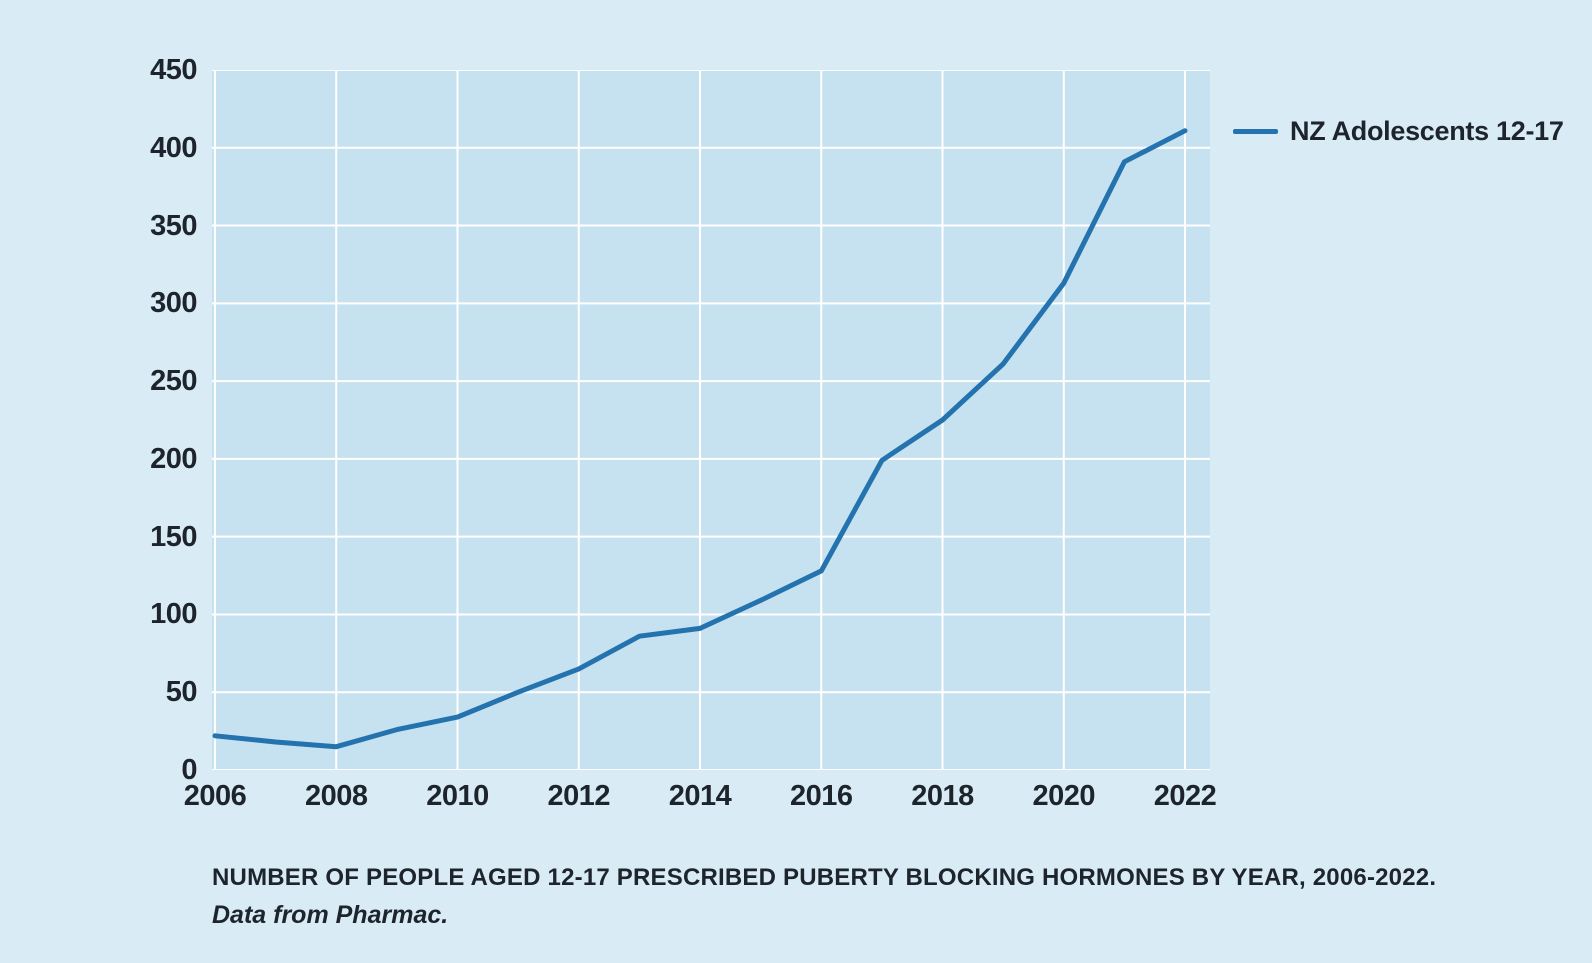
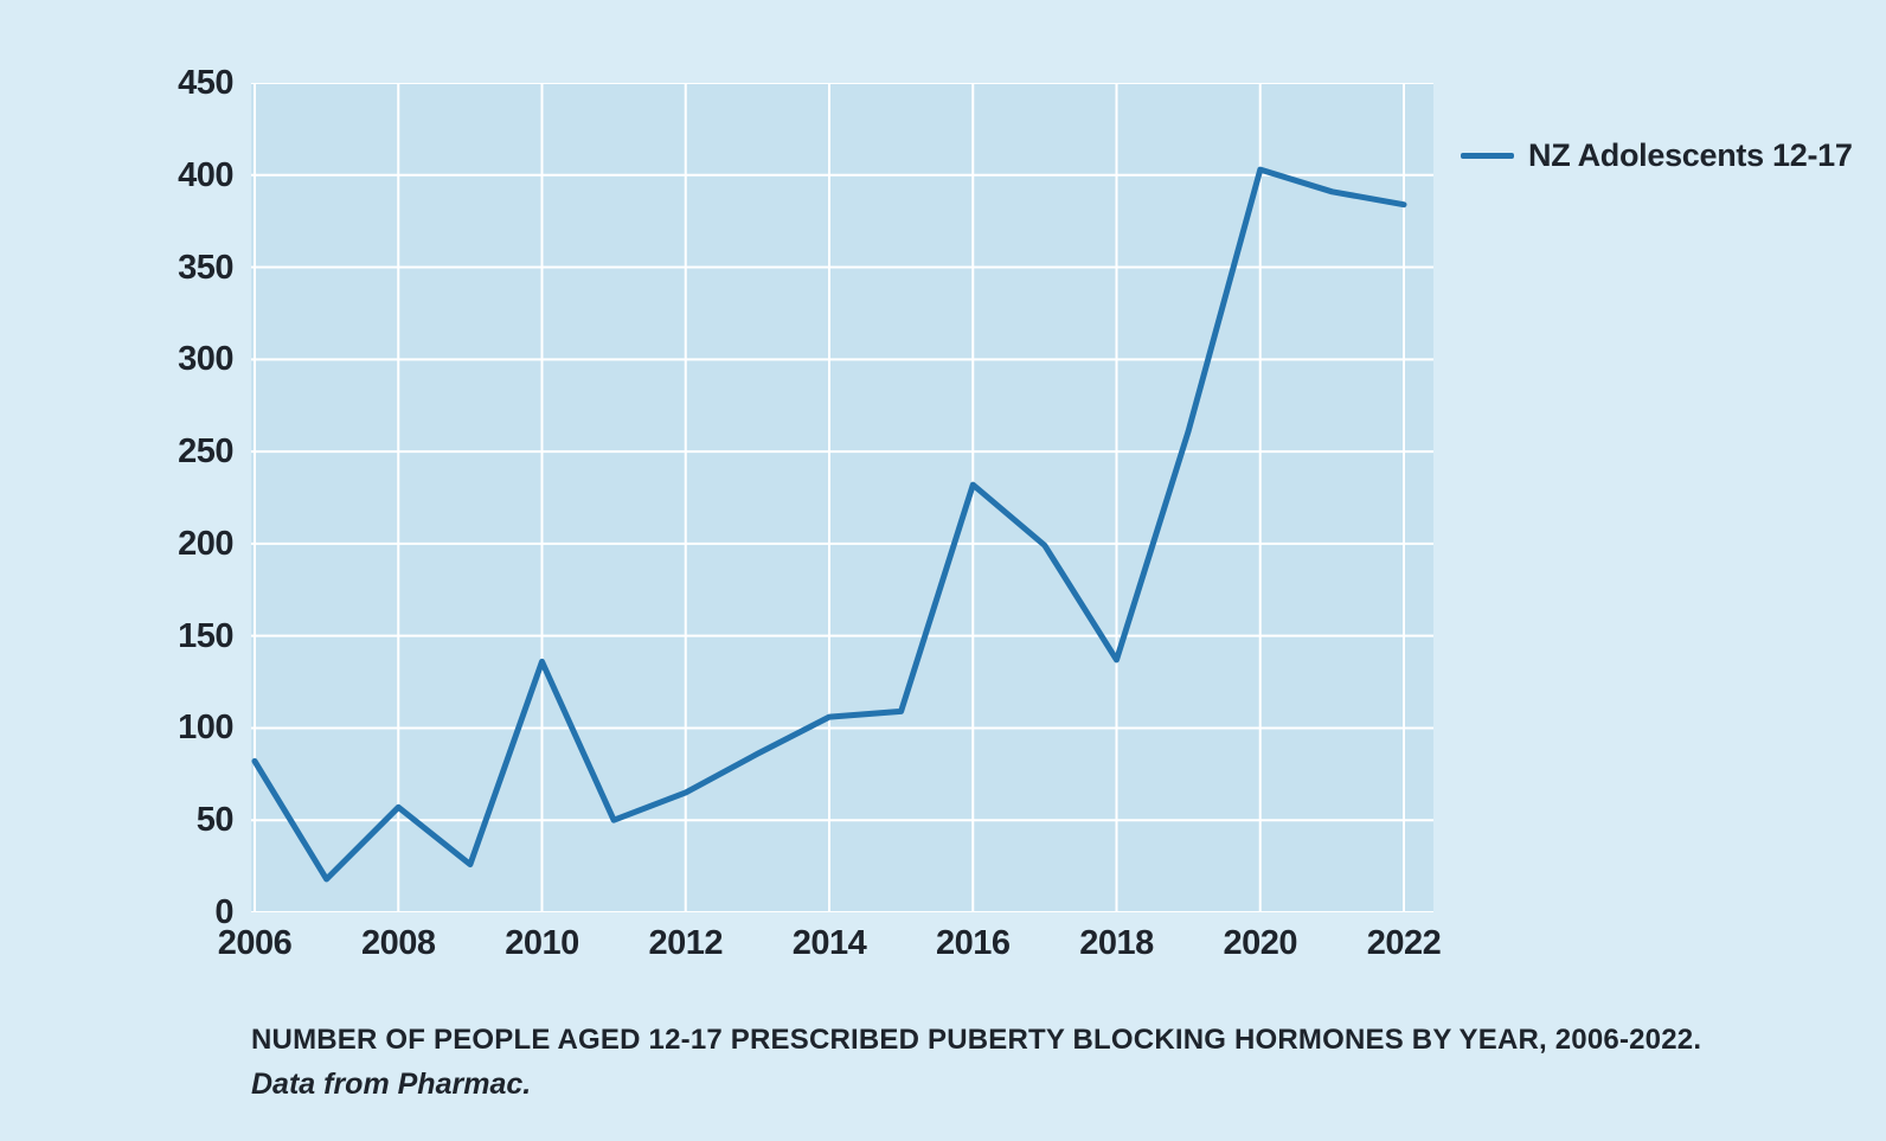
2006: 22 -> 82
2008: 15 -> 57
2010: 34 -> 136
2014: 91 -> 106
2016: 128 -> 232
2018: 225 -> 137
2020: 313 -> 403
2022: 411 -> 384
